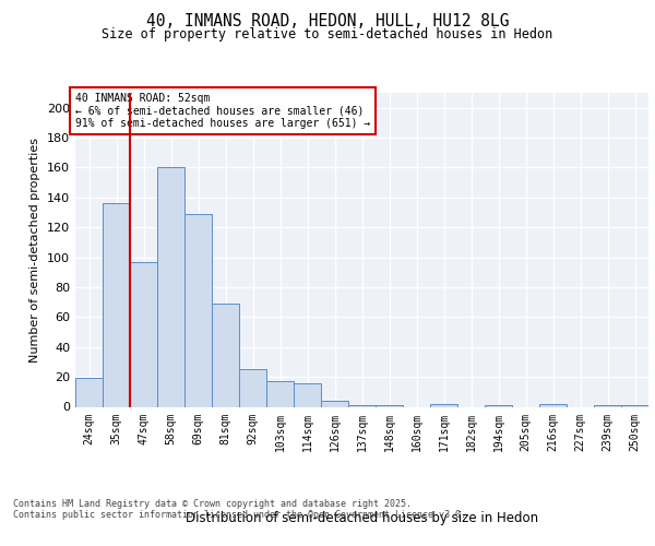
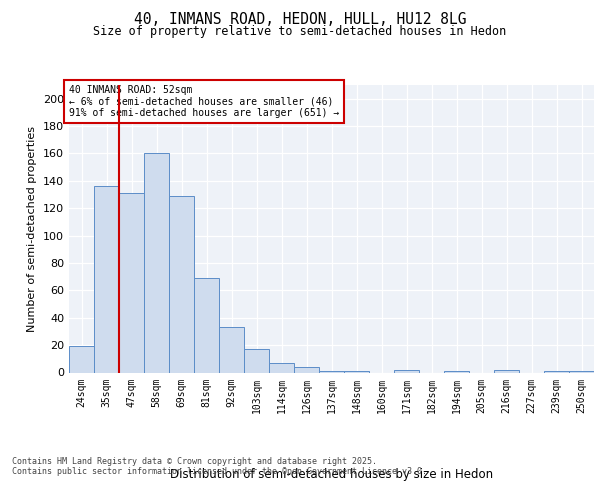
47sqm: 97 -> 131
92sqm: 25 -> 33
114sqm: 16 -> 7
